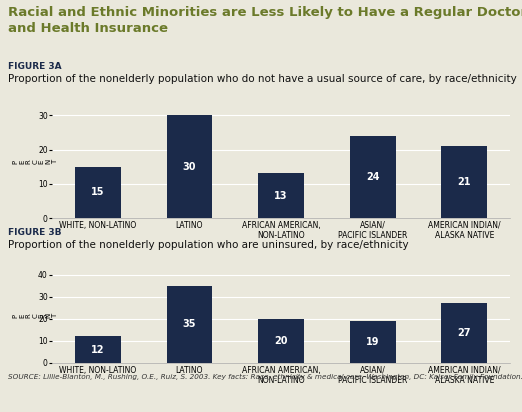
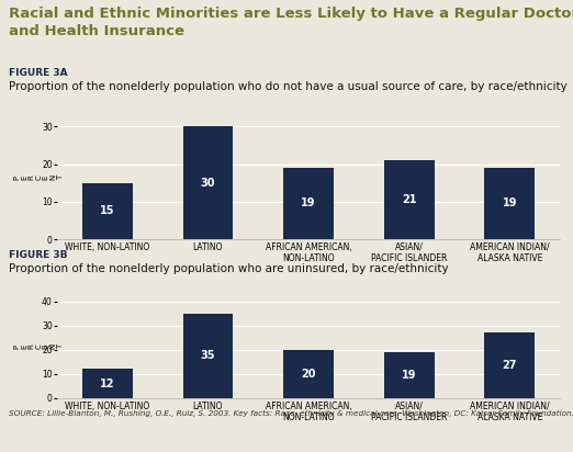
AFRICAN AMERICAN, NON-LATINO: 13 -> 19
ASIAN/ PACIFIC ISLANDER: 24 -> 21
AMERICAN INDIAN/ ALASKA NATIVE: 21 -> 19
